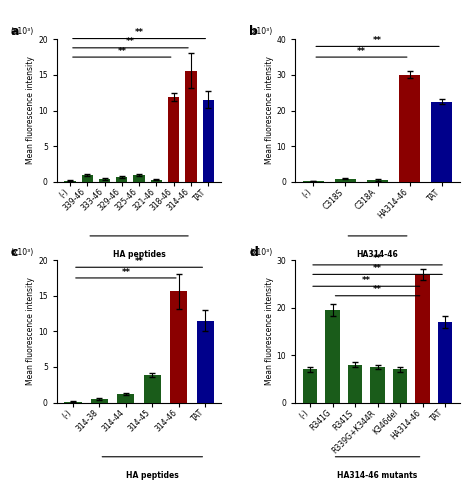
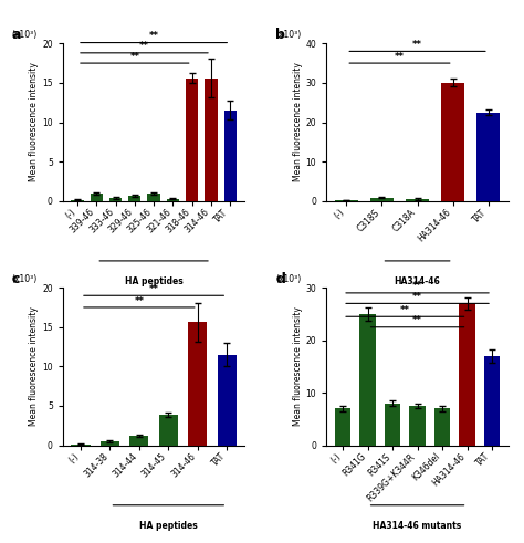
318-46: 11.9 -> 15.6
R341G: 19.5 -> 25.0
